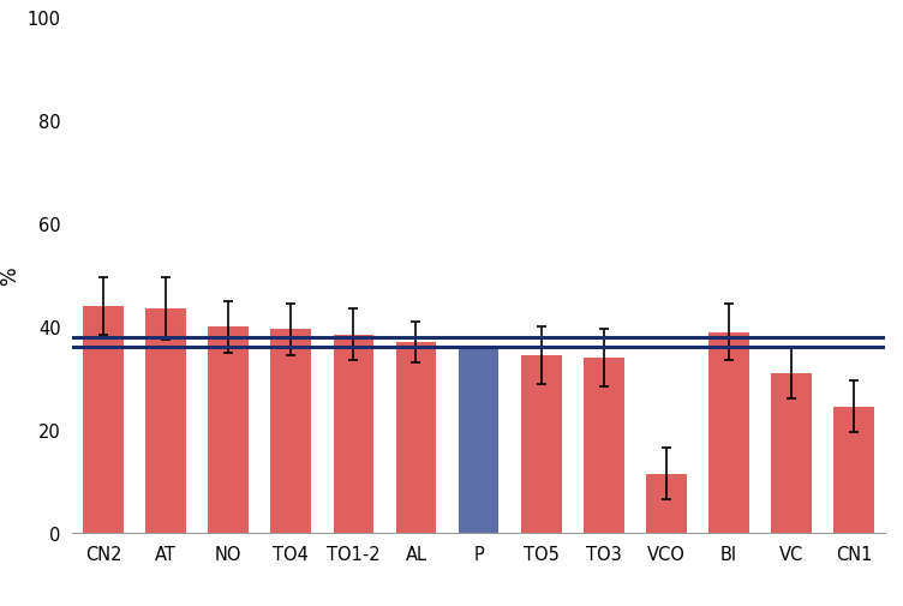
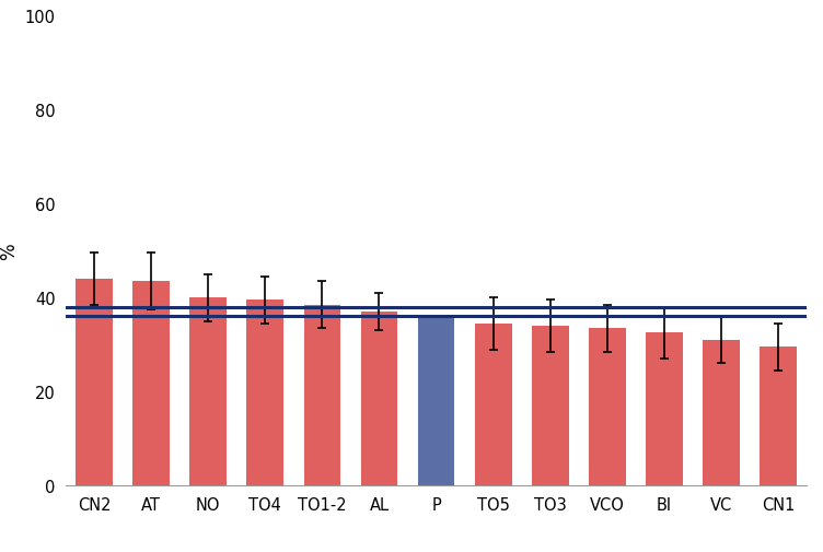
VCO: 11.5 -> 33.5
BI: 39.0 -> 32.5
CN1: 24.5 -> 29.5
